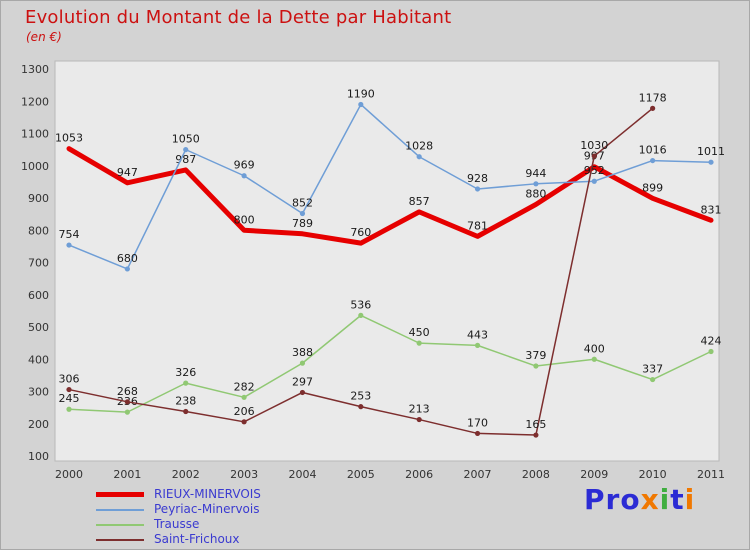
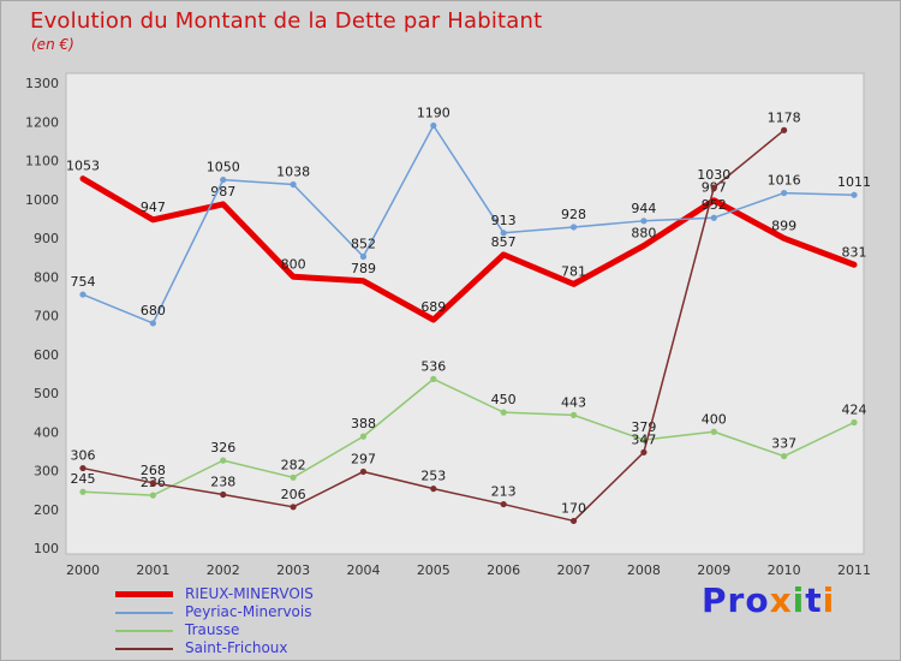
Peyriac-Minervois/2003: 969 -> 1038
RIEUX-MINERVOIS/2005: 760 -> 689
Peyriac-Minervois/2006: 1028 -> 913
Saint-Frichoux/2008: 165 -> 347
